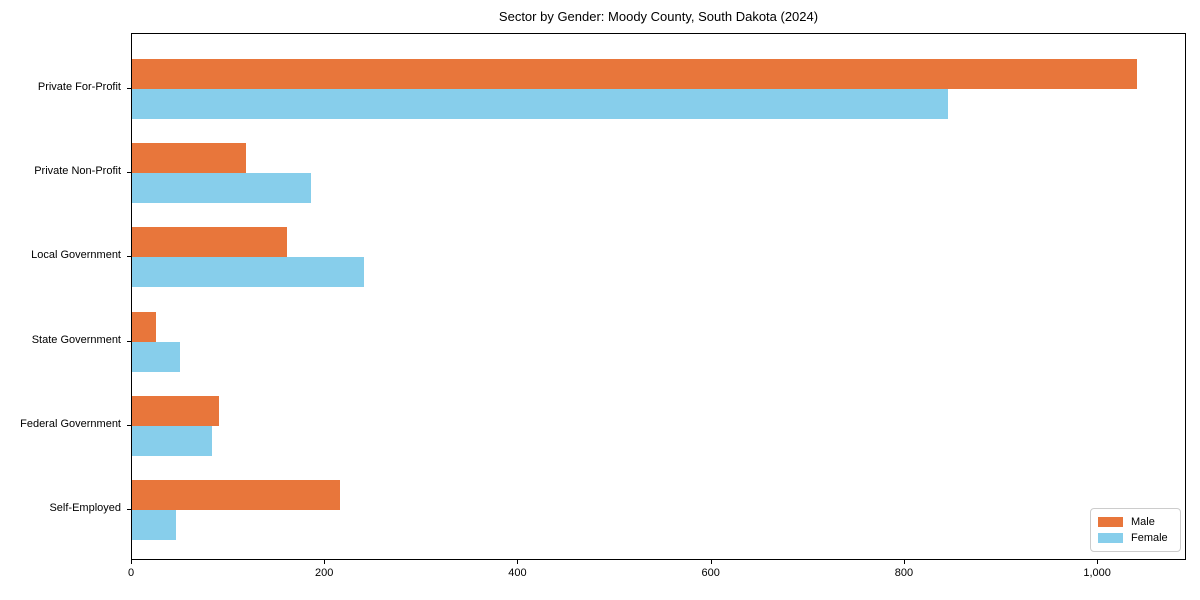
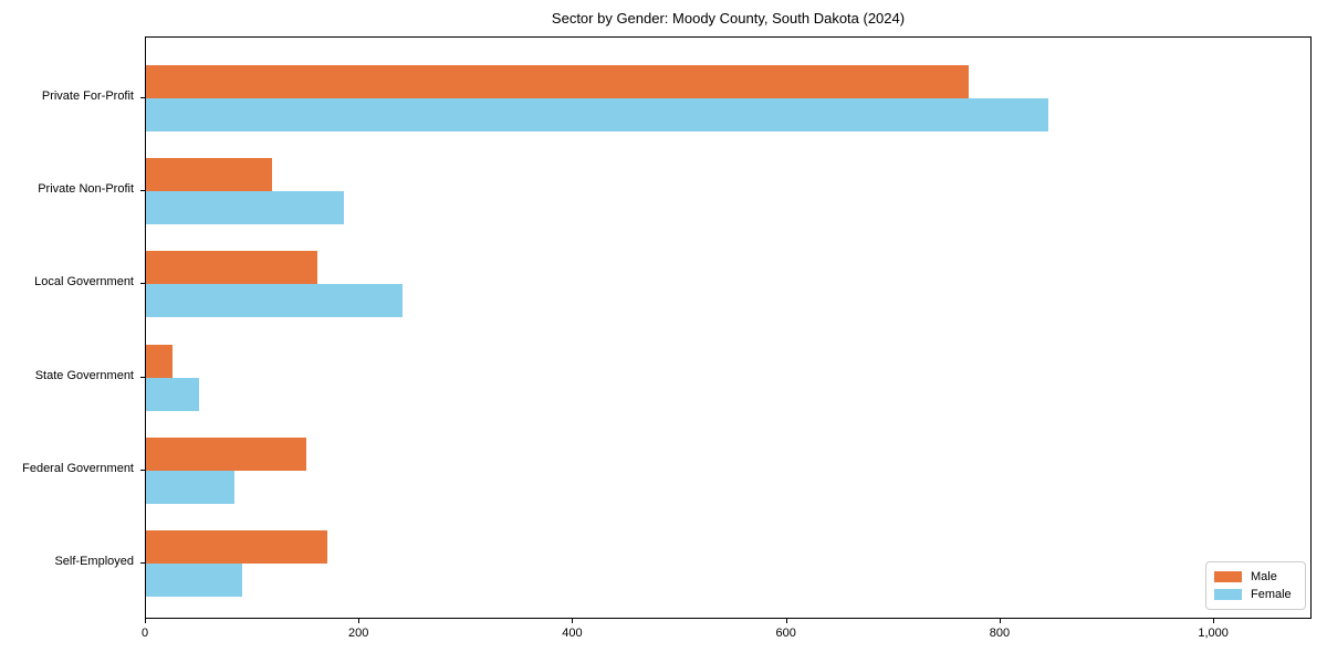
Male/Private For-Profit: 1040 -> 770
Male/Federal Government: 90 -> 150
Male/Self-Employed: 220 -> 170
Female/Self-Employed: 40 -> 90
